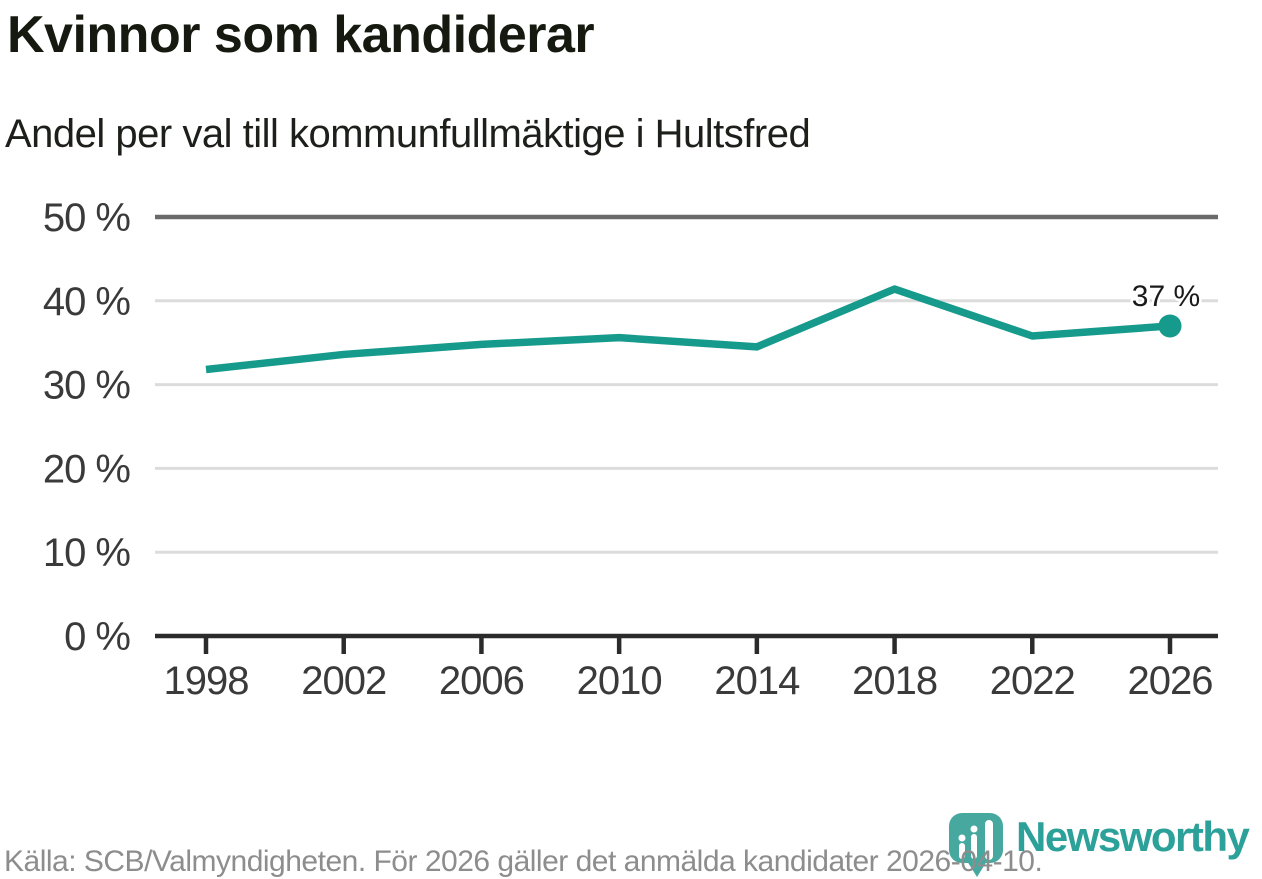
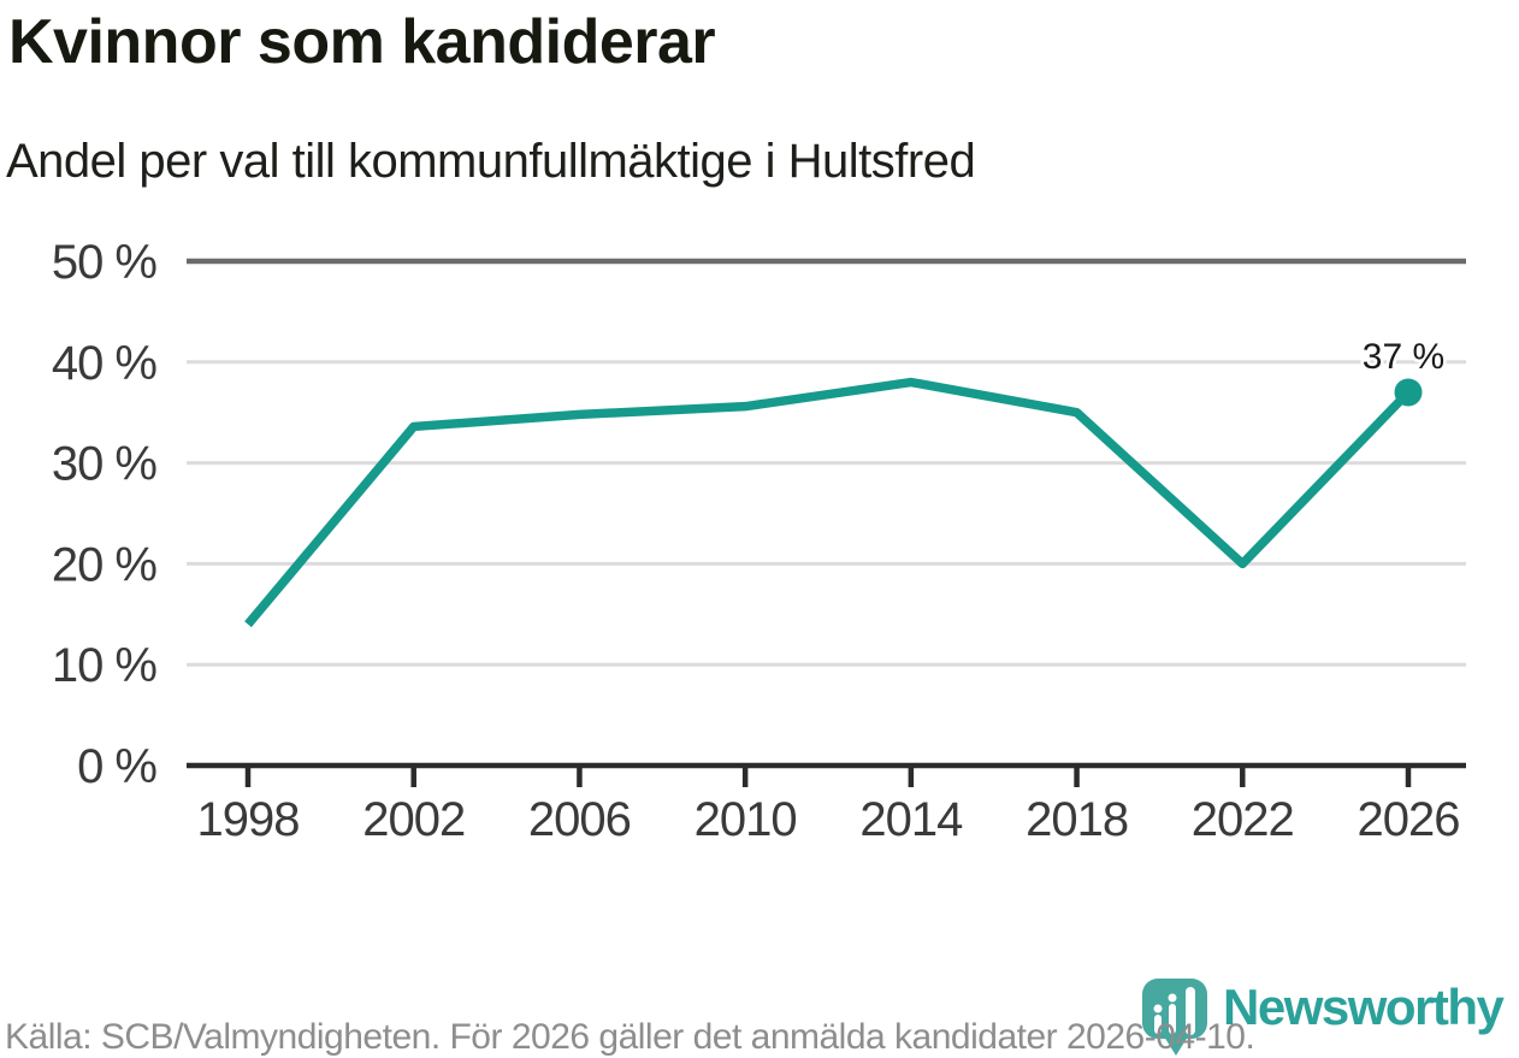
1998: 32% -> 14%
2014: 34% -> 38%
2018: 41% -> 35%
2022: 36% -> 20%
